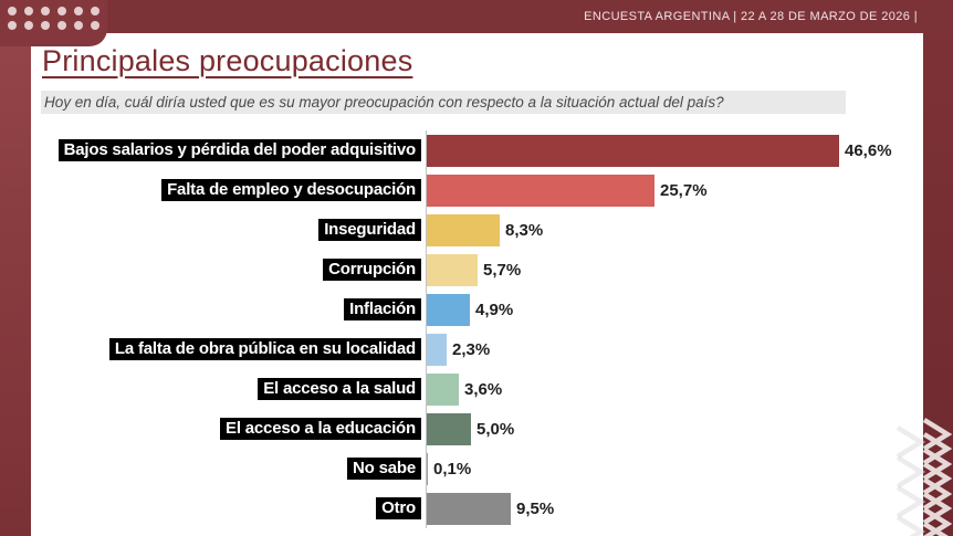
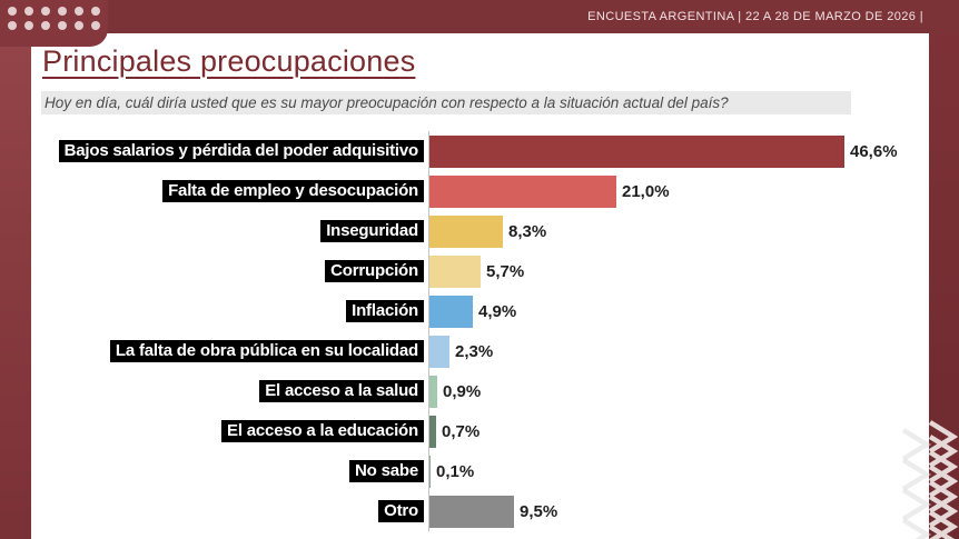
Falta de empleo y desocupación: 25,7% -> 21,0%
El acceso a la salud: 3,6% -> 0,9%
El acceso a la educación: 5,0% -> 0,7%
